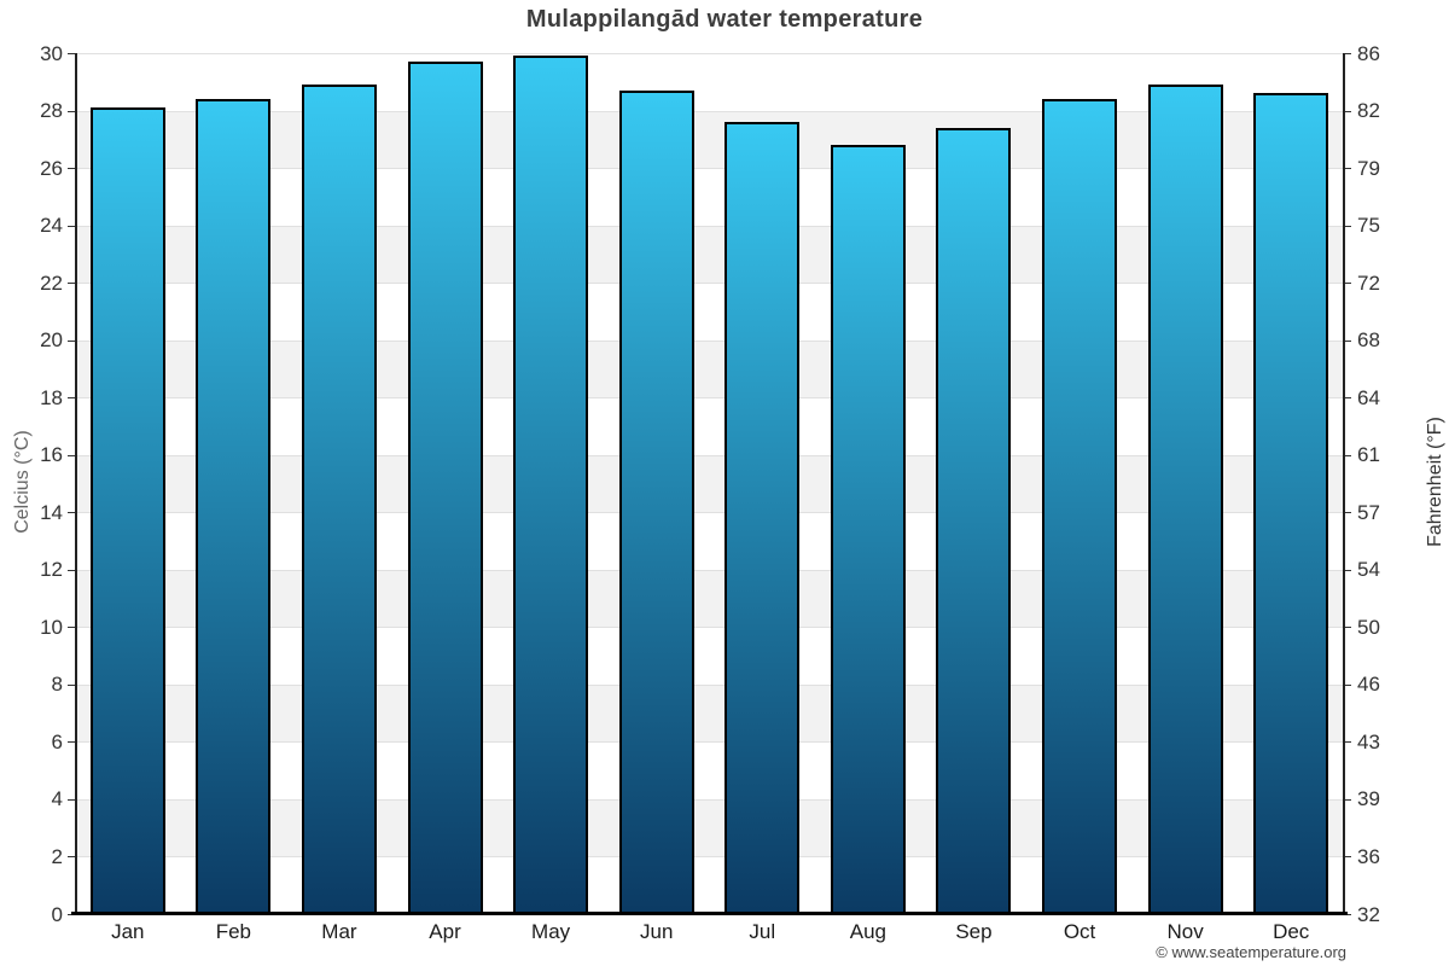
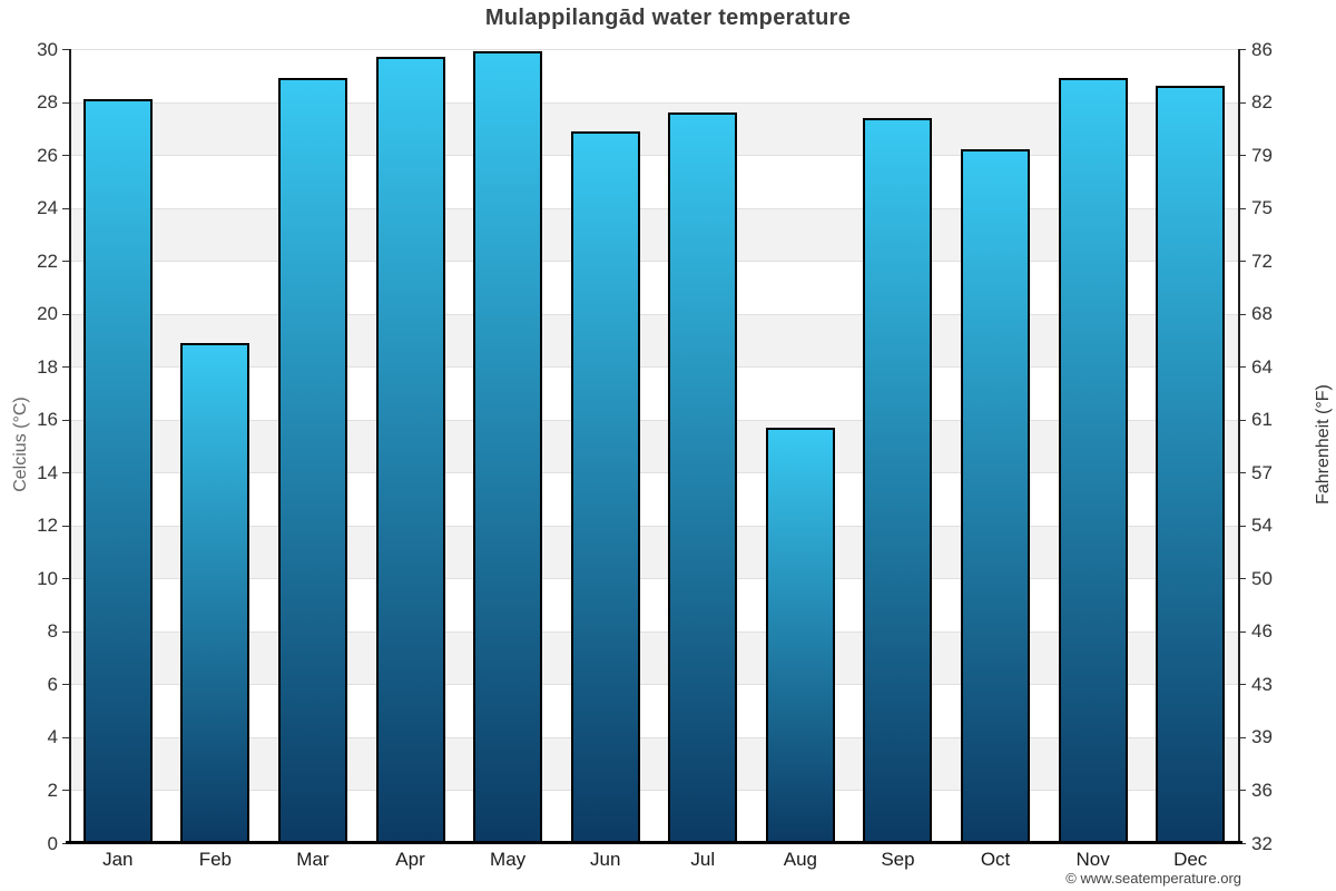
Feb: 28.4 -> 18.9
Jun: 28.7 -> 26.9
Aug: 26.8 -> 15.7
Oct: 28.4 -> 26.2
